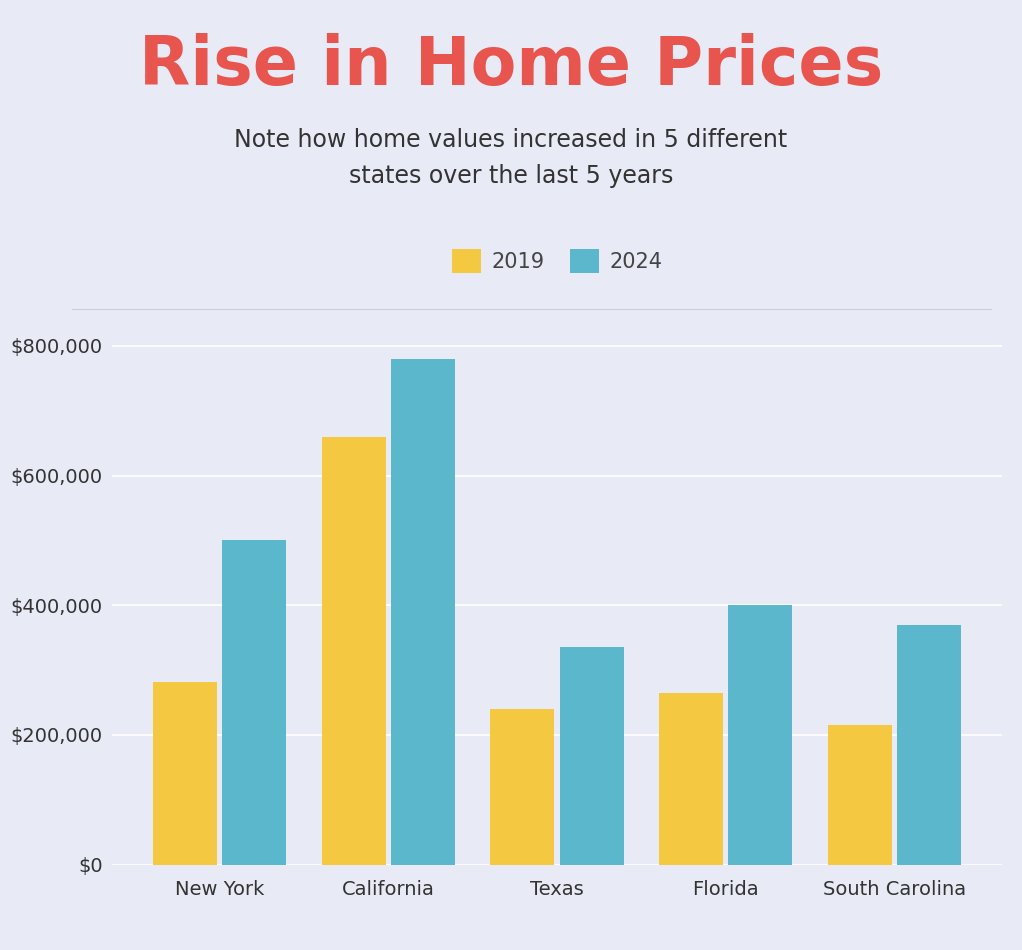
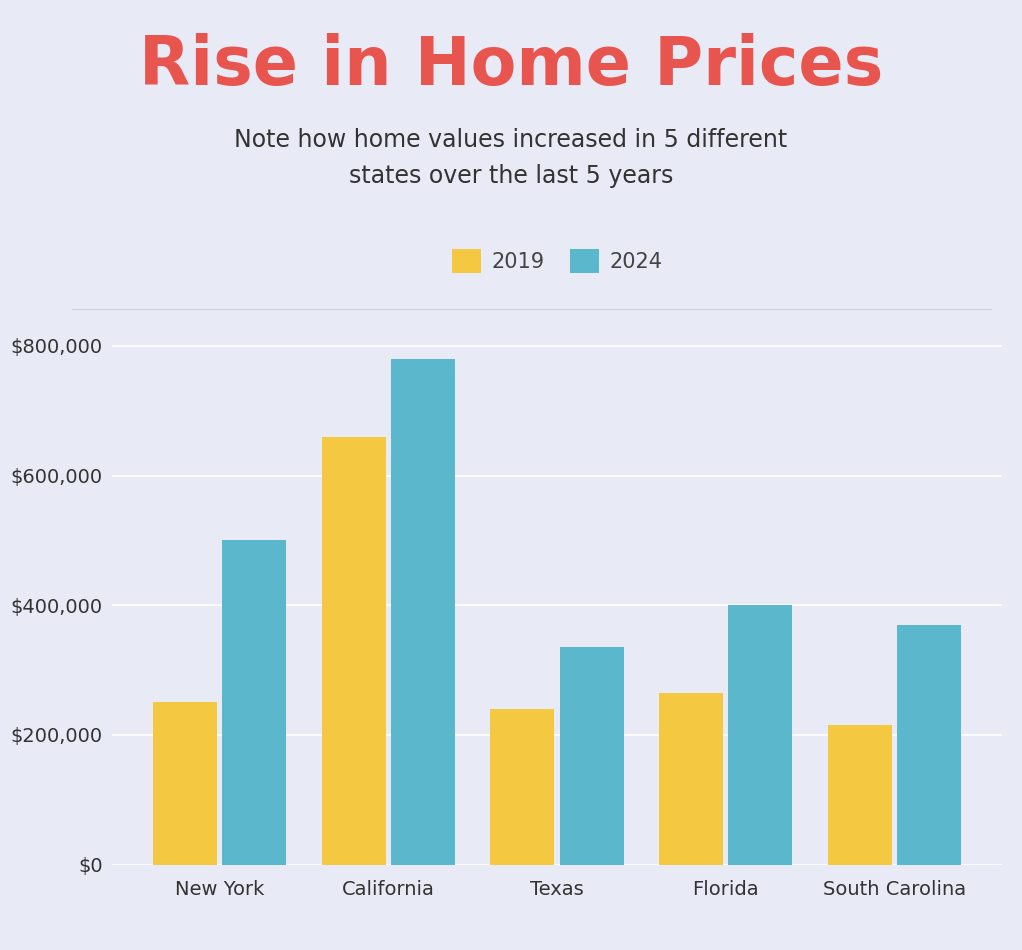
2019/New York: $282,000 -> $250,000
